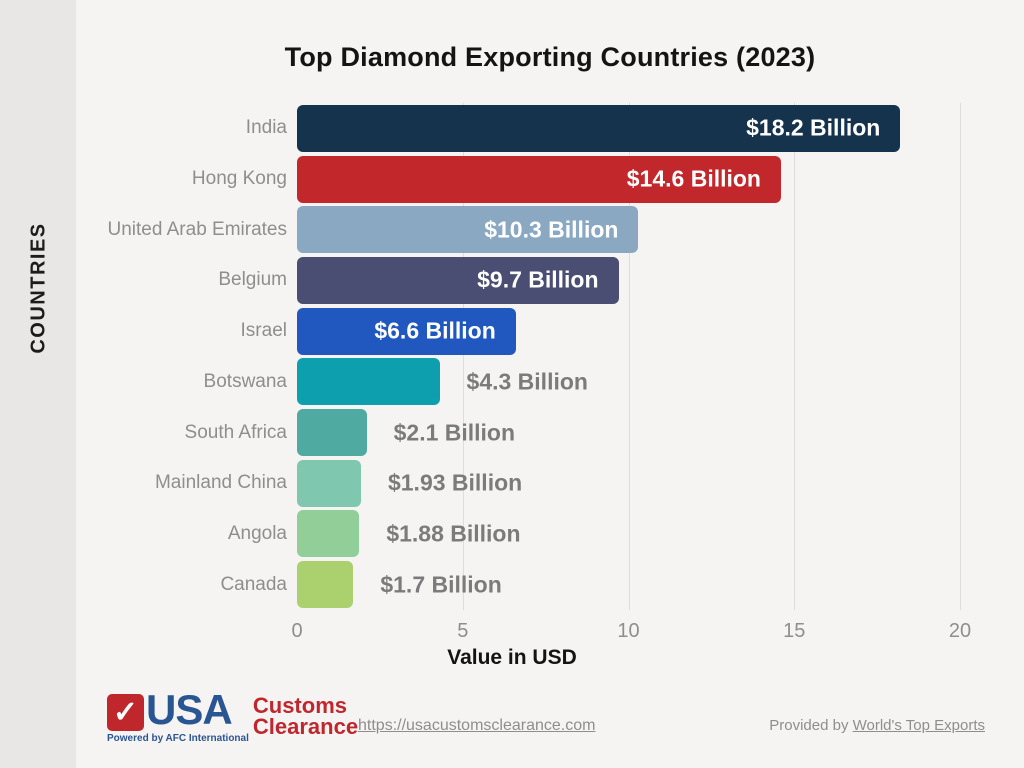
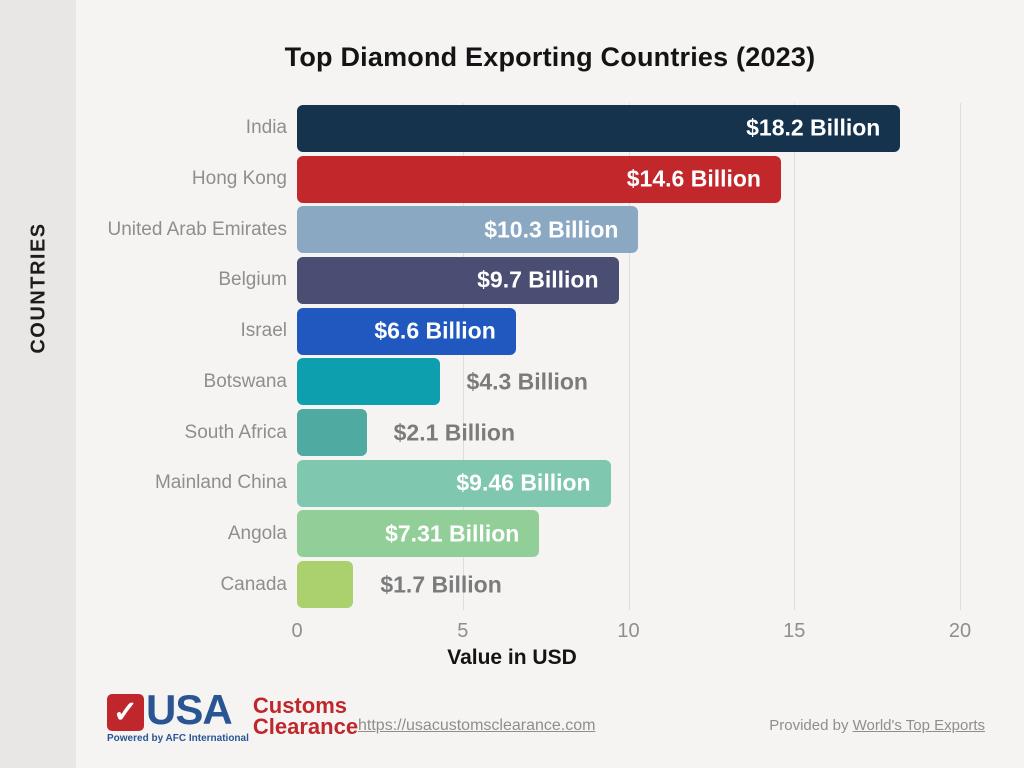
Mainland China: $1.93 -> $9.46
Angola: $1.88 -> $7.31
